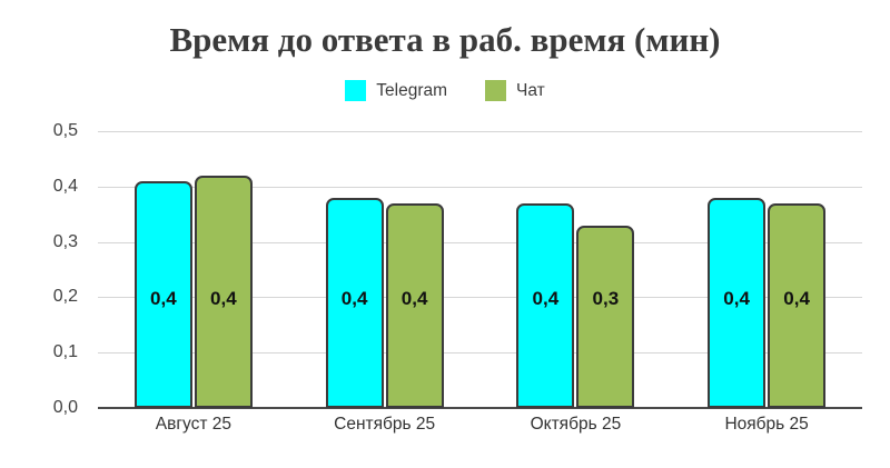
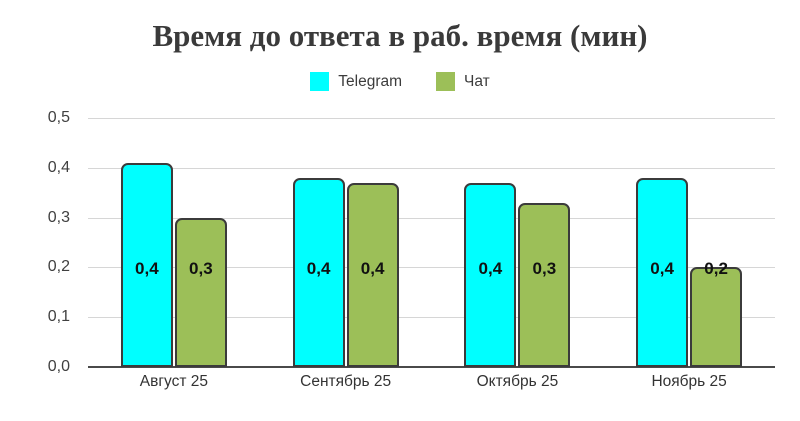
Чат/Август 25: 0,4 -> 0,3
Чат/Ноябрь 25: 0,4 -> 0,2
